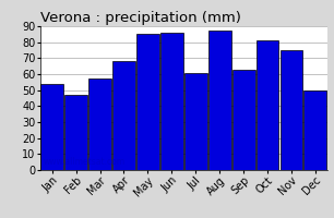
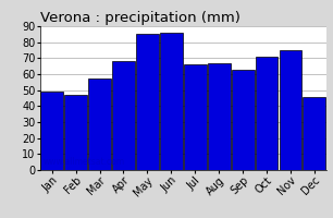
Jan: 54 -> 49
Jul: 61 -> 66
Aug: 87 -> 67
Oct: 81 -> 71
Dec: 50 -> 46
